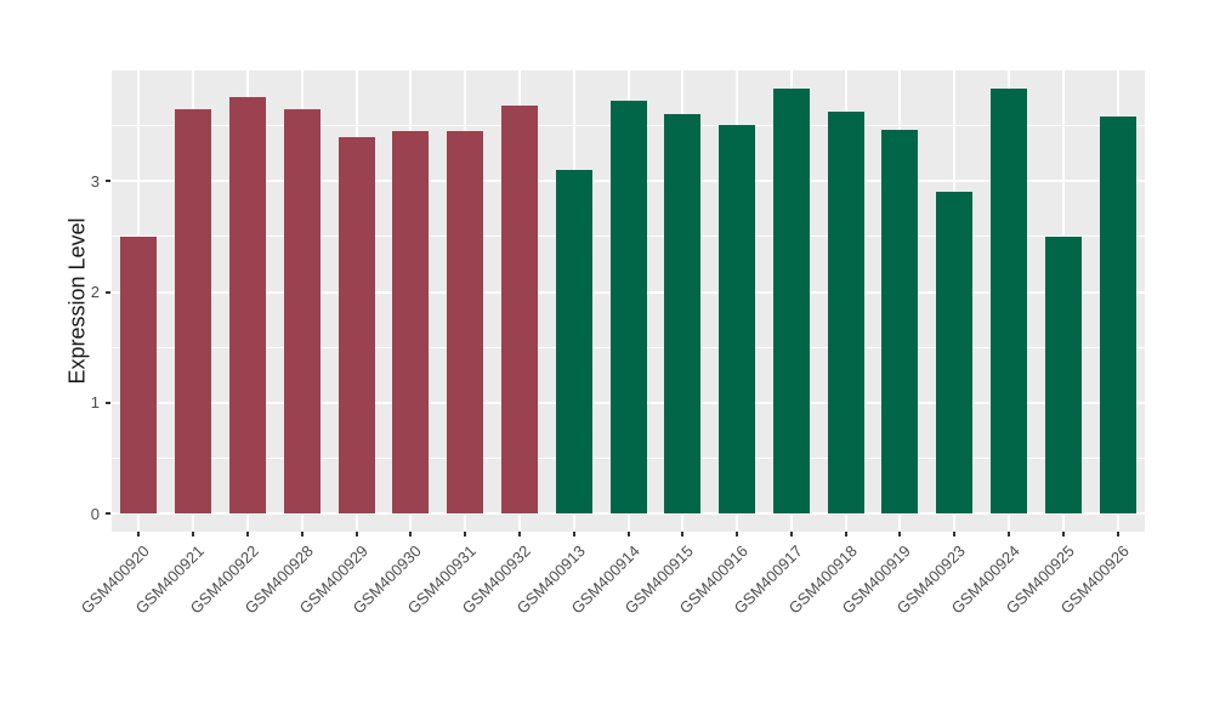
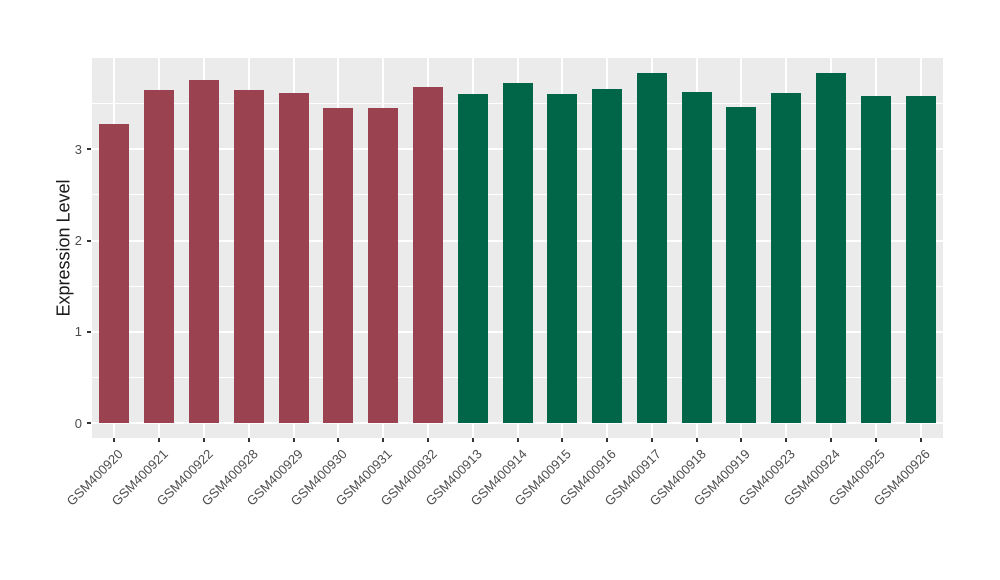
GSM400920: 2.5 -> 3.3
GSM400929: 3.4 -> 3.6
GSM400913: 3.1 -> 3.6
GSM400916: 3.5 -> 3.7
GSM400923: 2.9 -> 3.6
GSM400925: 2.5 -> 3.6
